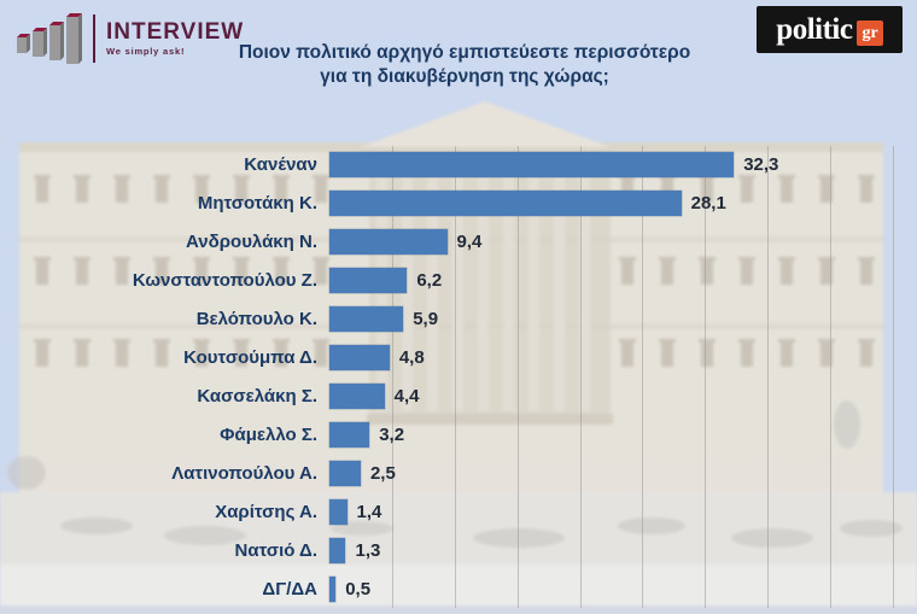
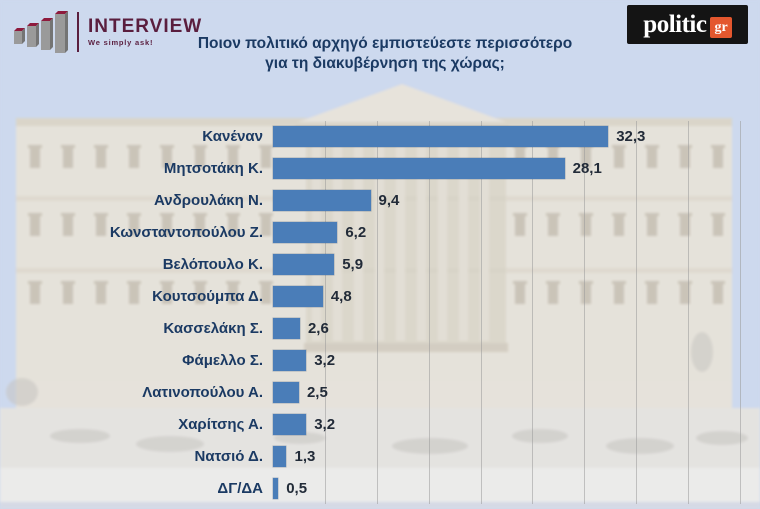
Κασσελάκη Σ.: 4,4 -> 2,6
Χαρίτσης Α.: 1,4 -> 3,2
